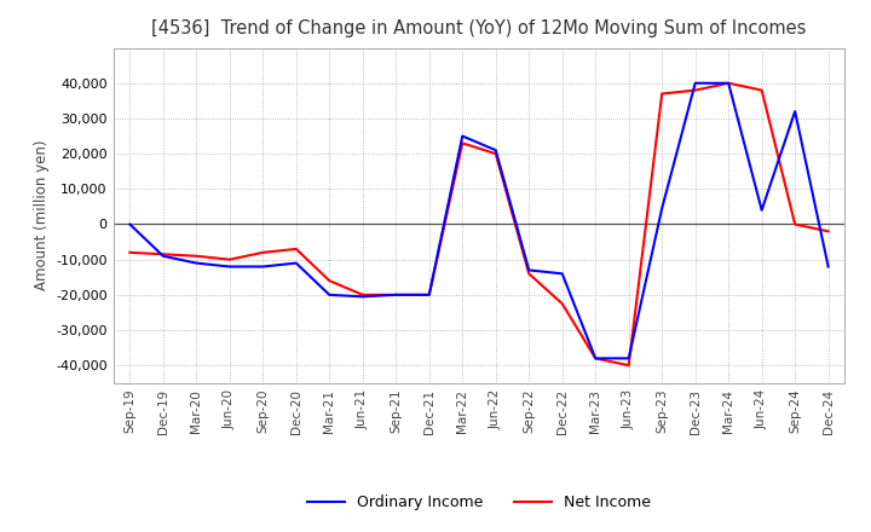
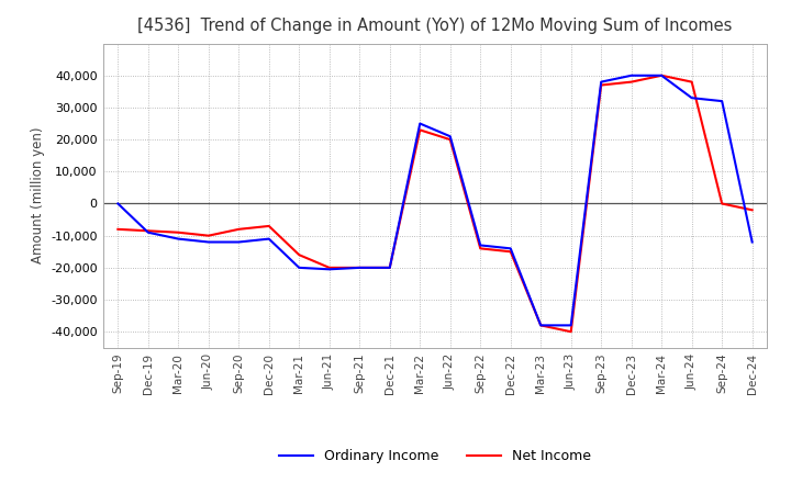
Net Income/Dec-22: -22,500 -> -15,000
Ordinary Income/Sep-23: 4,500 -> 38,000
Ordinary Income/Jun-24: 4,000 -> 33,000
